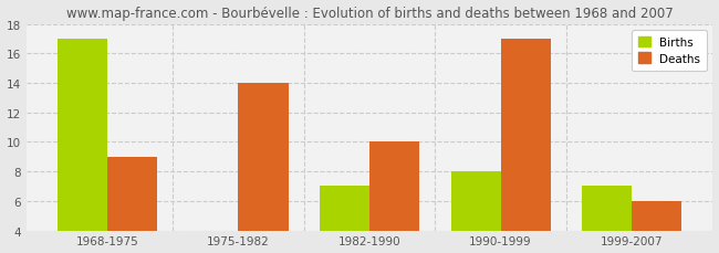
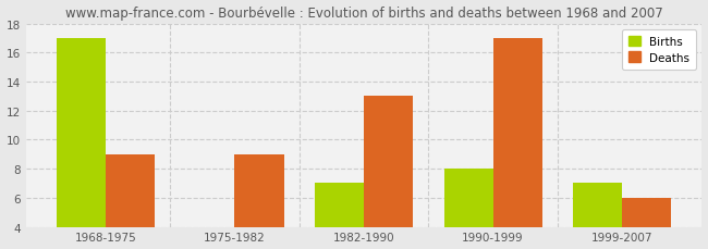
Deaths/1975-1982: 14 -> 9
Deaths/1982-1990: 10 -> 13
